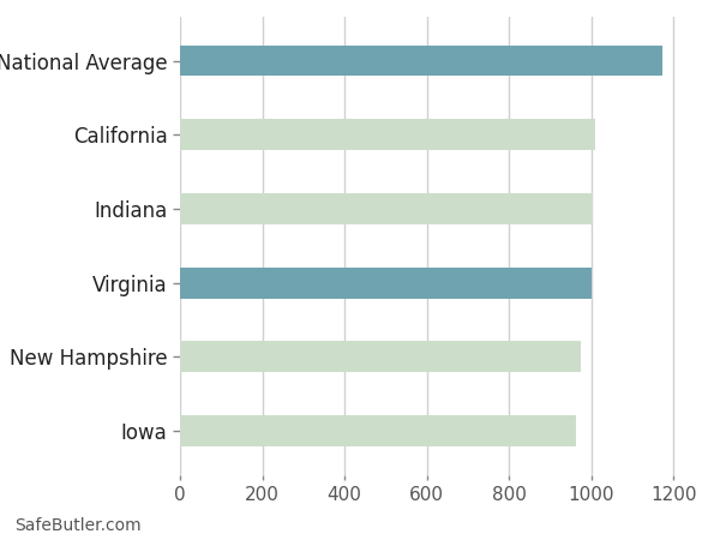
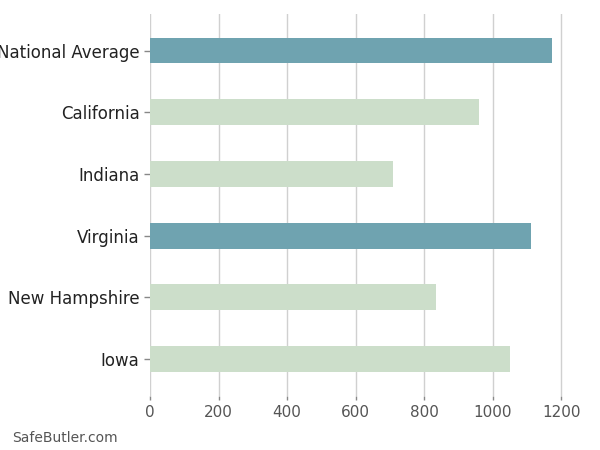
California: 1008 -> 960
Indiana: 1003 -> 710
Virginia: 1000 -> 1110
New Hampshire: 975 -> 835
Iowa: 963 -> 1050
